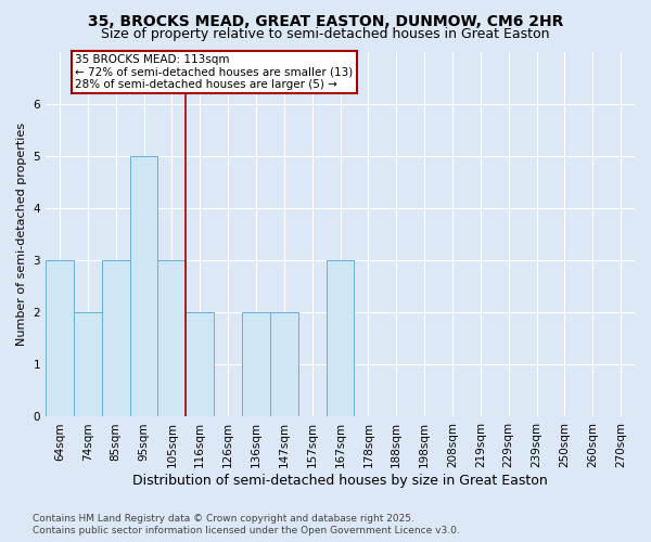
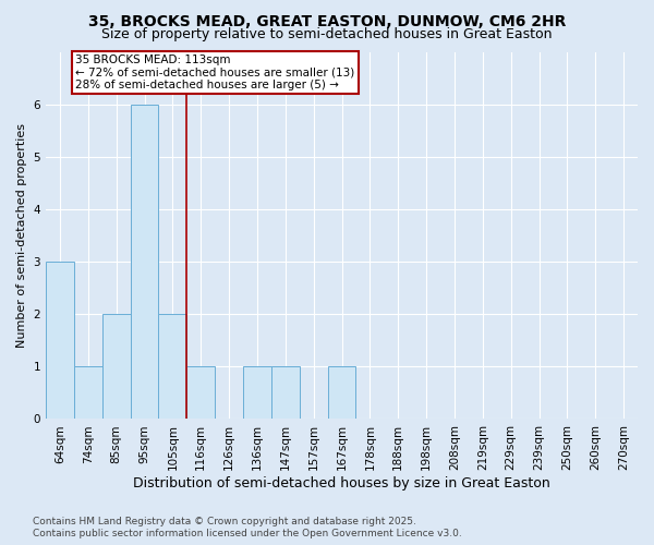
74sqm: 2 -> 1
85sqm: 3 -> 2
95sqm: 5 -> 6
105sqm: 3 -> 2
116sqm: 2 -> 1
136sqm: 2 -> 1
147sqm: 2 -> 1
167sqm: 3 -> 1
